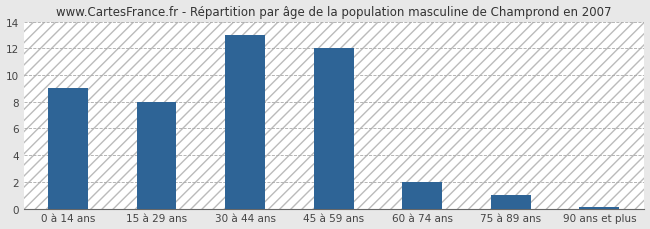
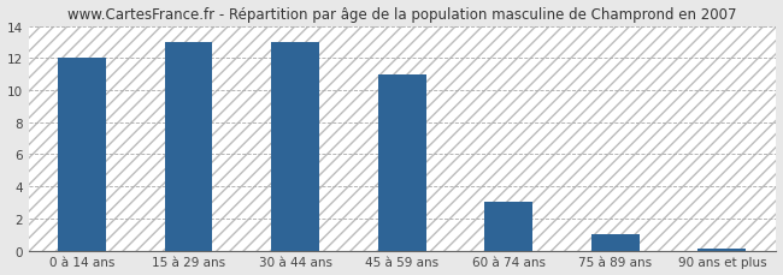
0 à 14 ans: 9.0 -> 12.0
15 à 29 ans: 8.0 -> 13.0
45 à 59 ans: 12.0 -> 11.0
60 à 74 ans: 2.0 -> 3.0
